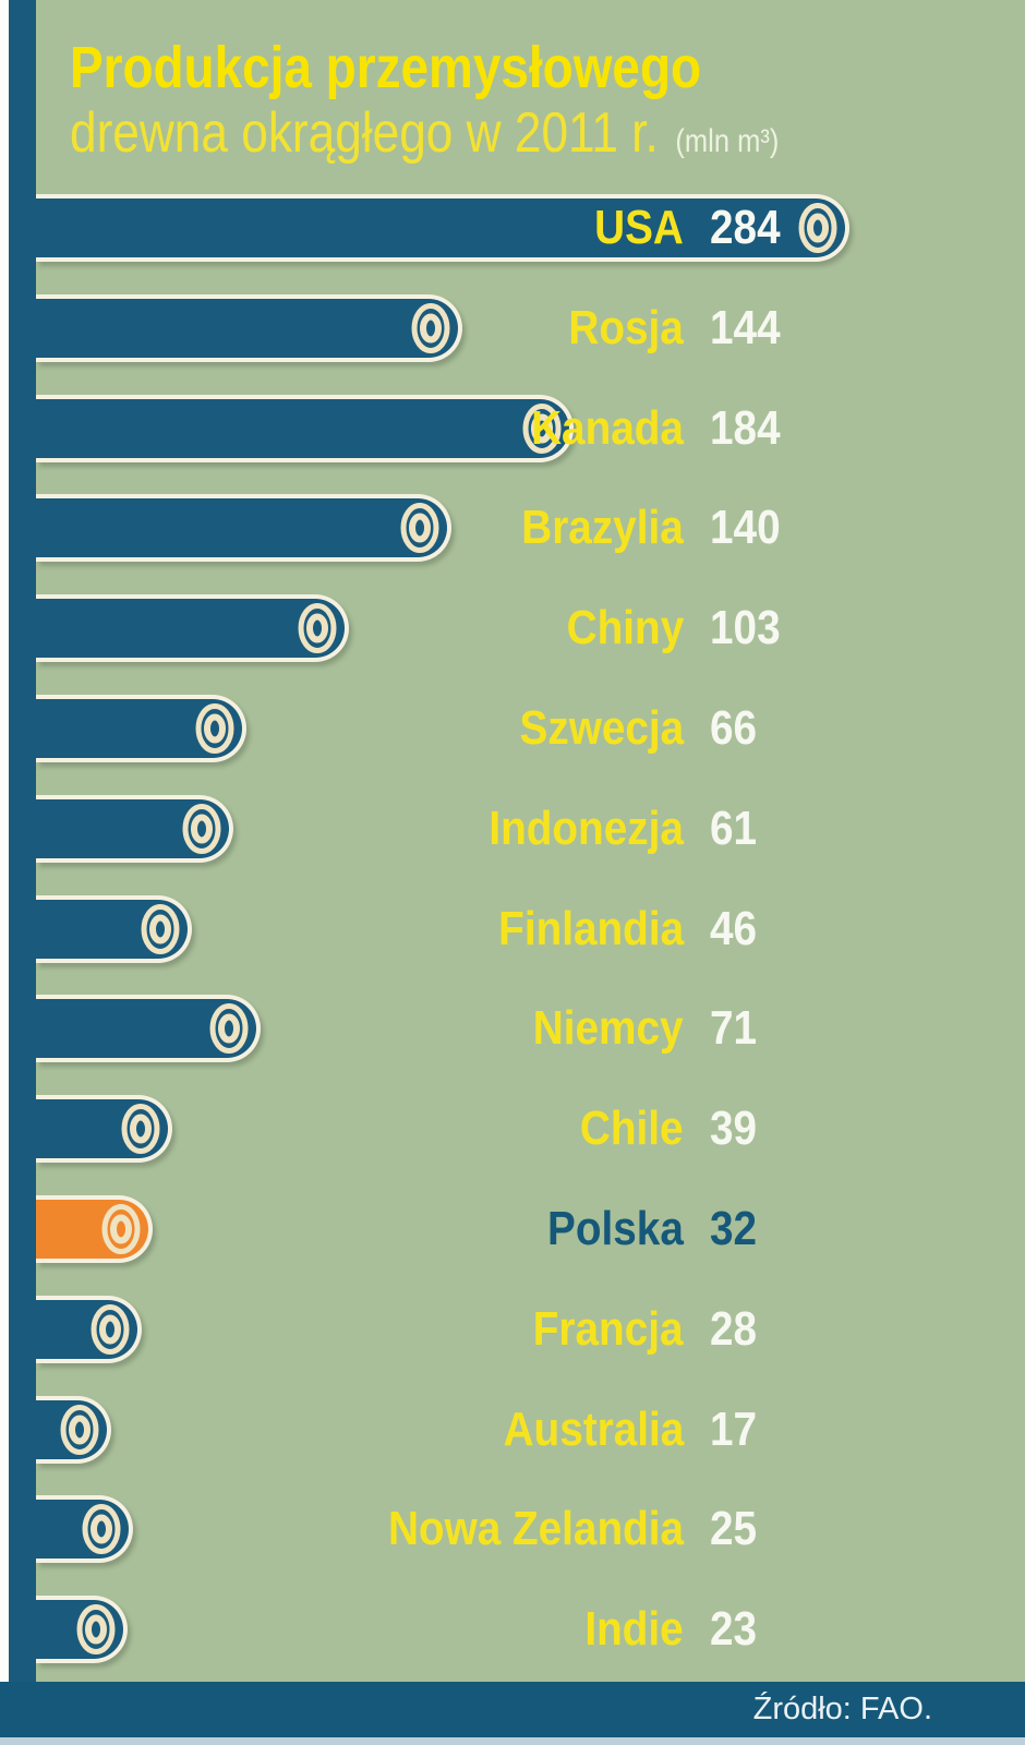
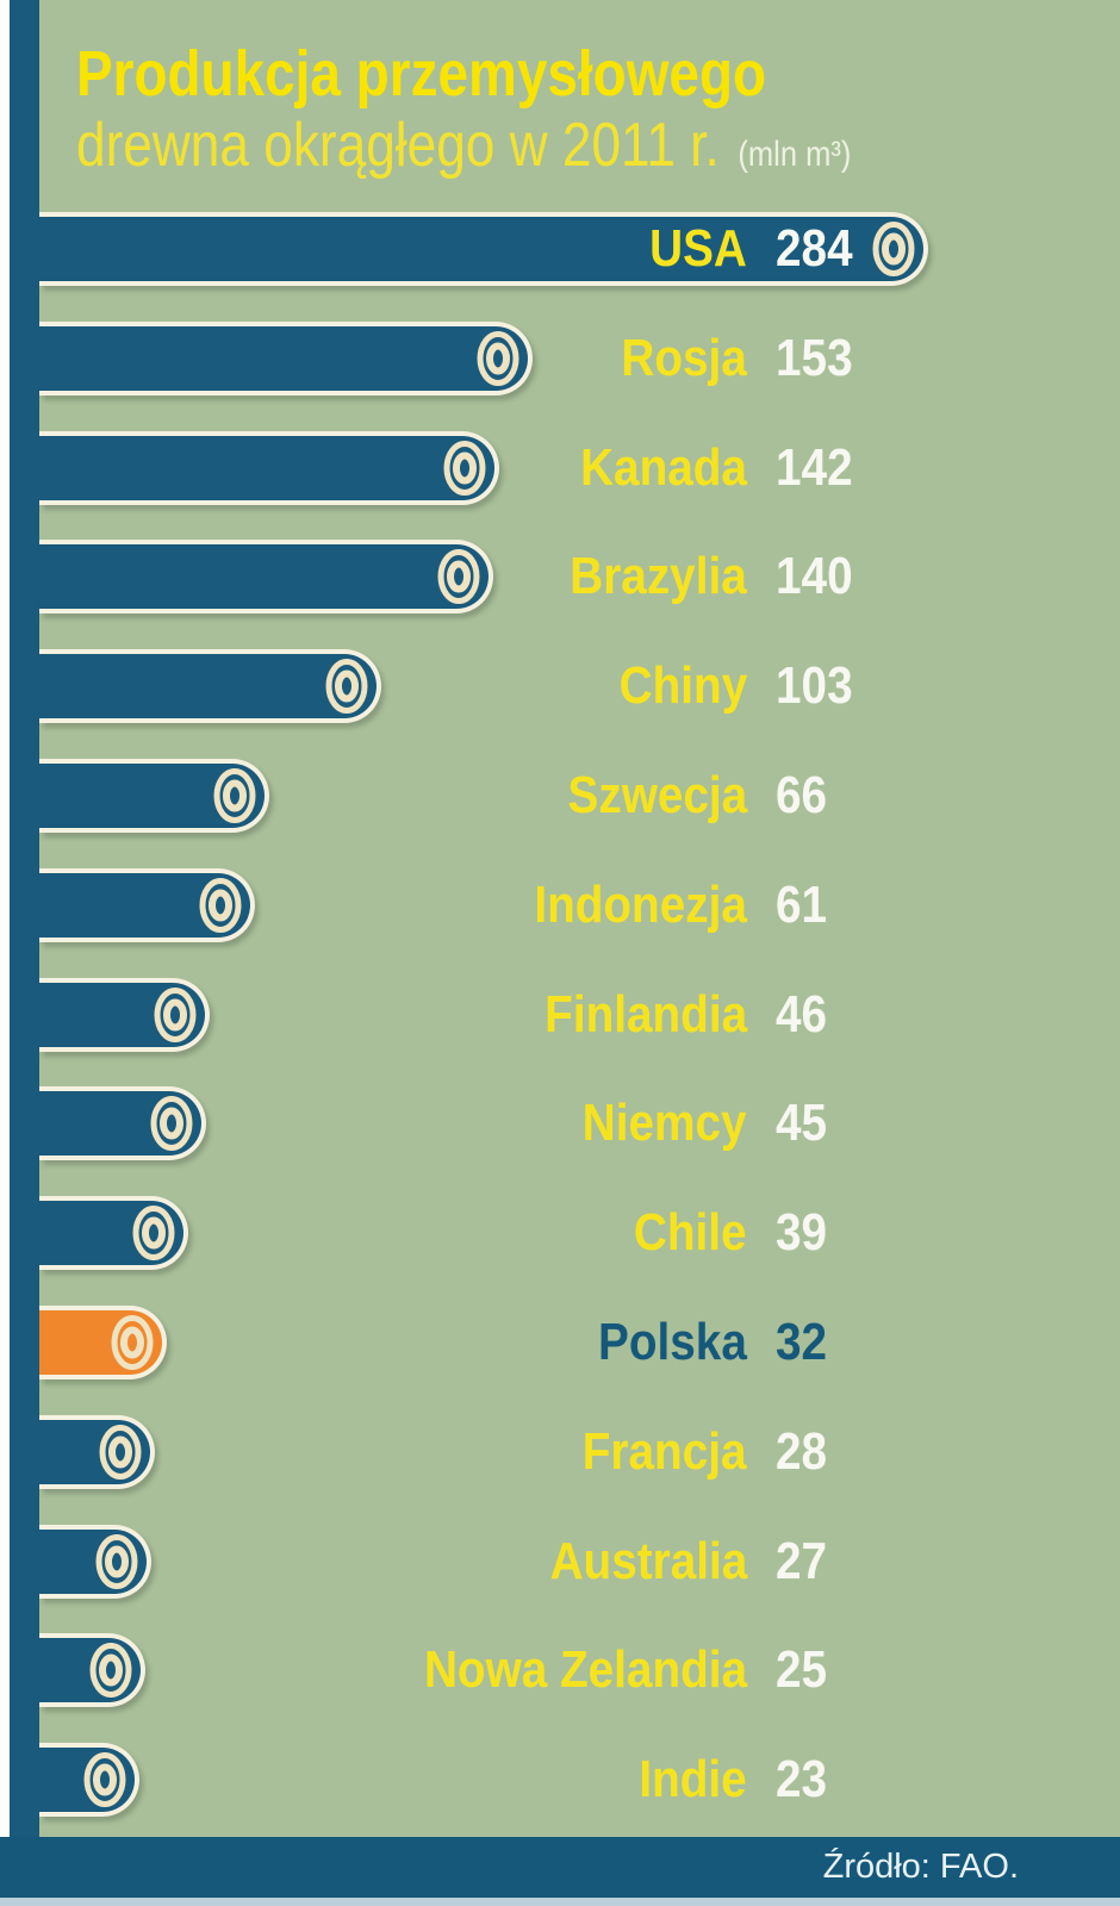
Rosja: 144 -> 153
Kanada: 184 -> 142
Niemcy: 71 -> 45
Australia: 17 -> 27
